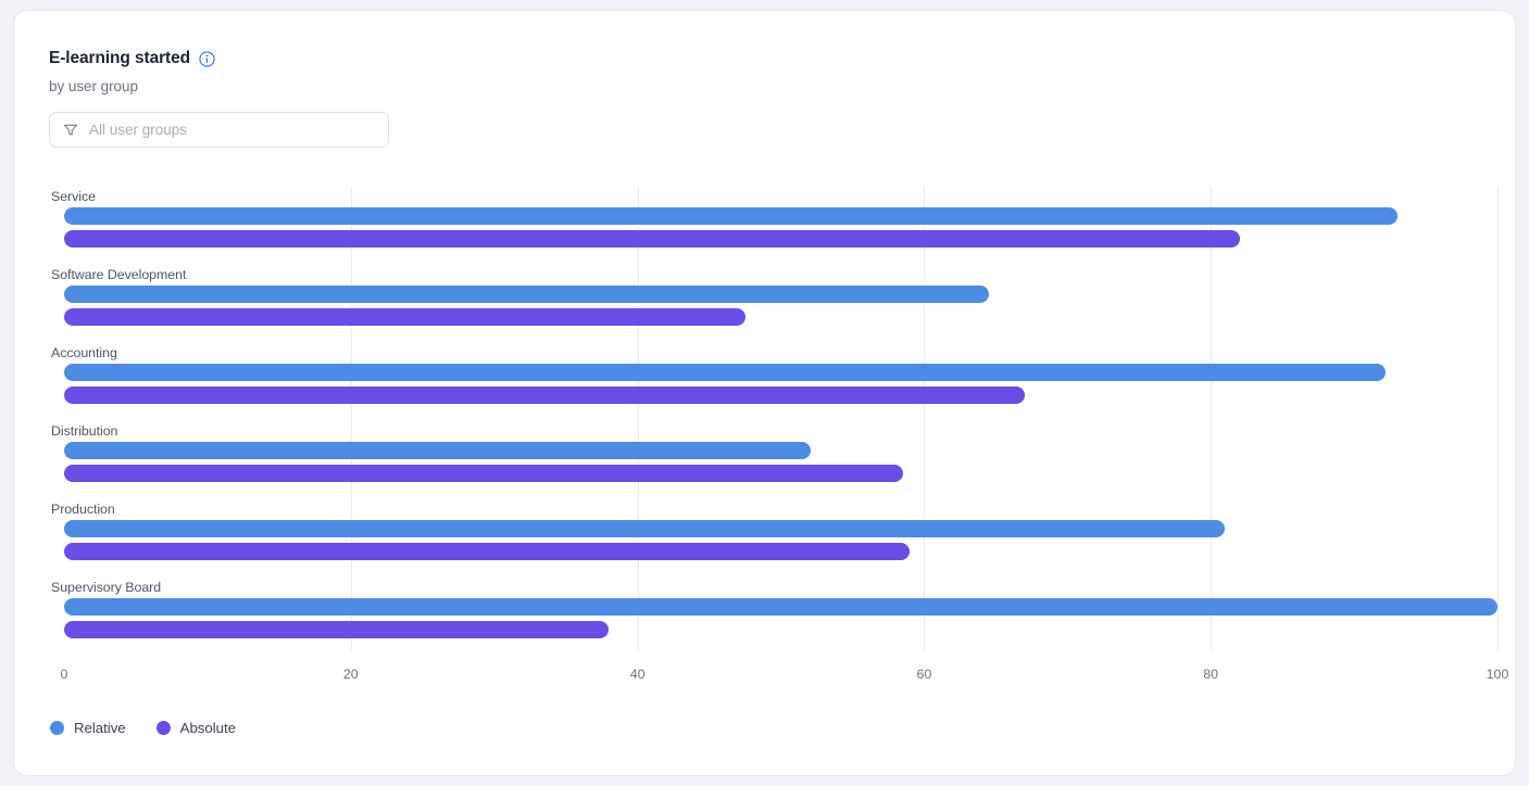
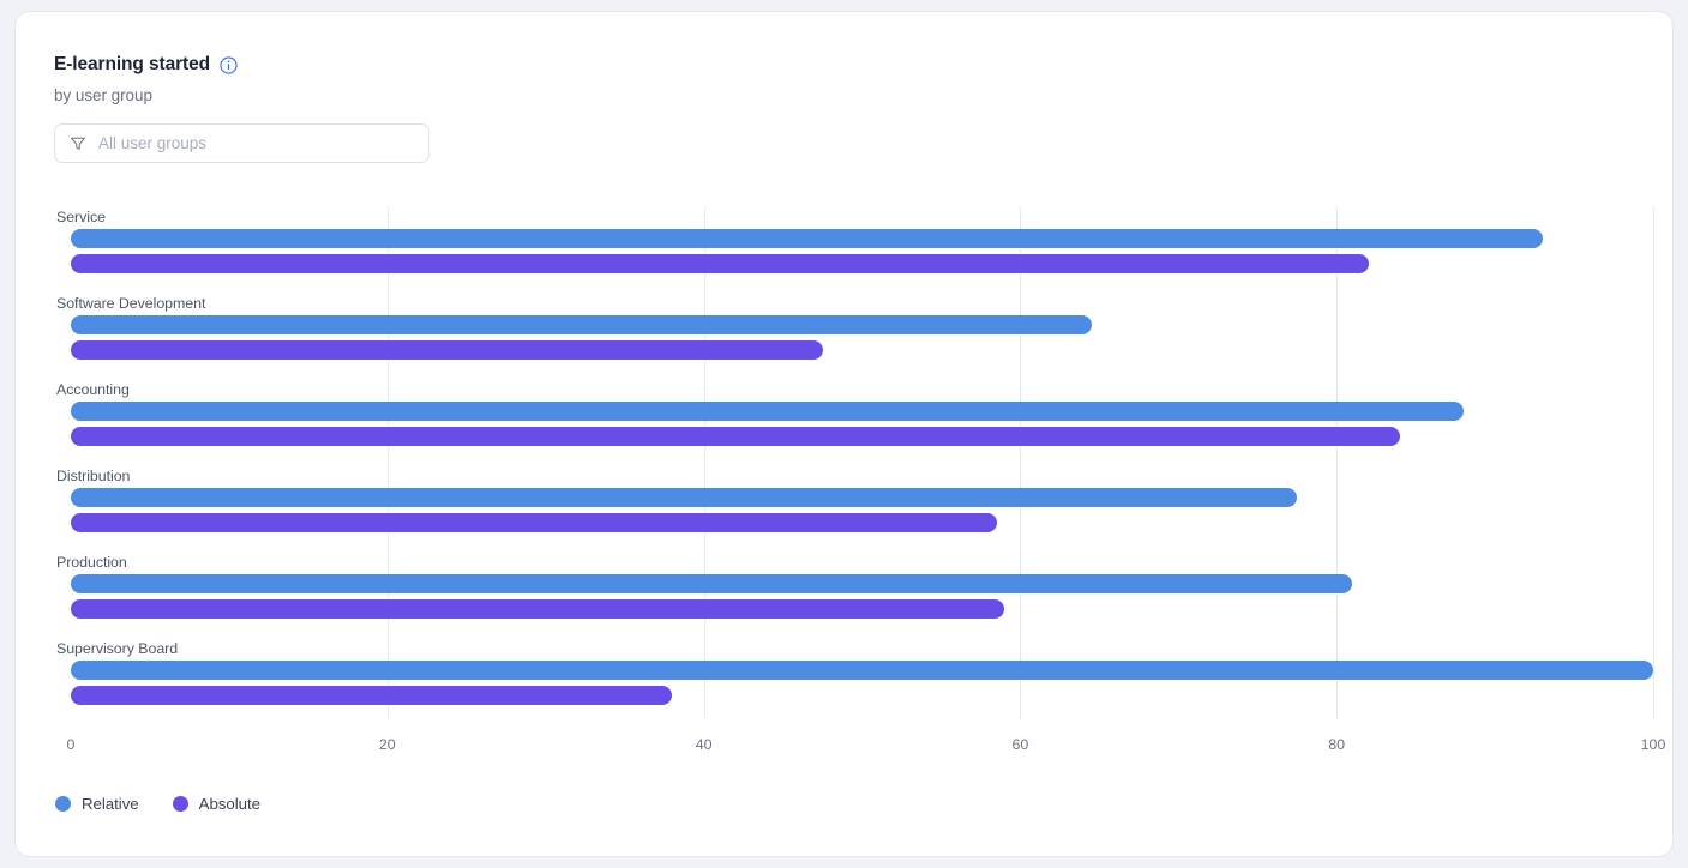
Relative/Accounting: 92.2 -> 88.0
Absolute/Accounting: 67.0 -> 84.0
Relative/Distribution: 52.1 -> 77.5
